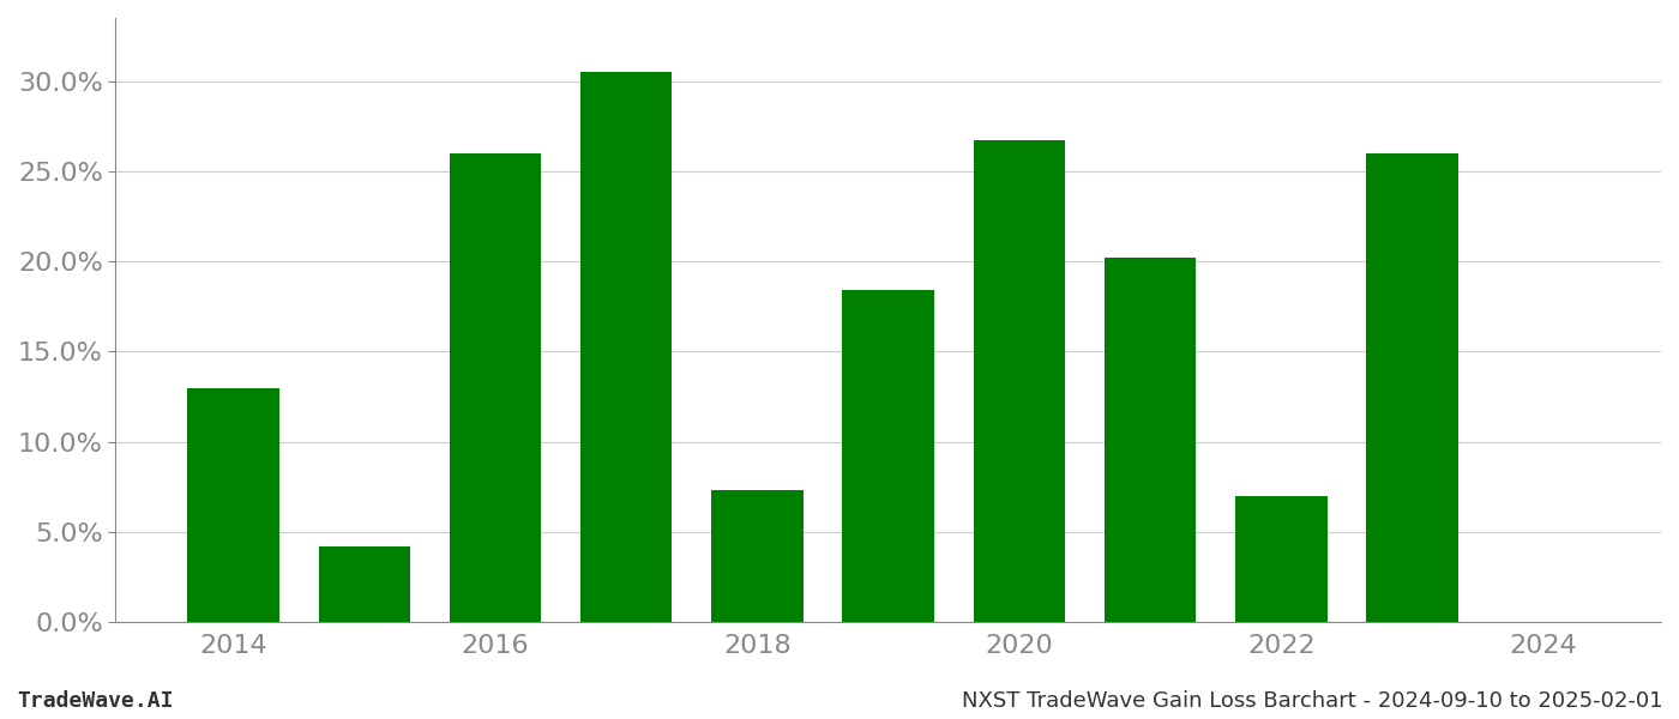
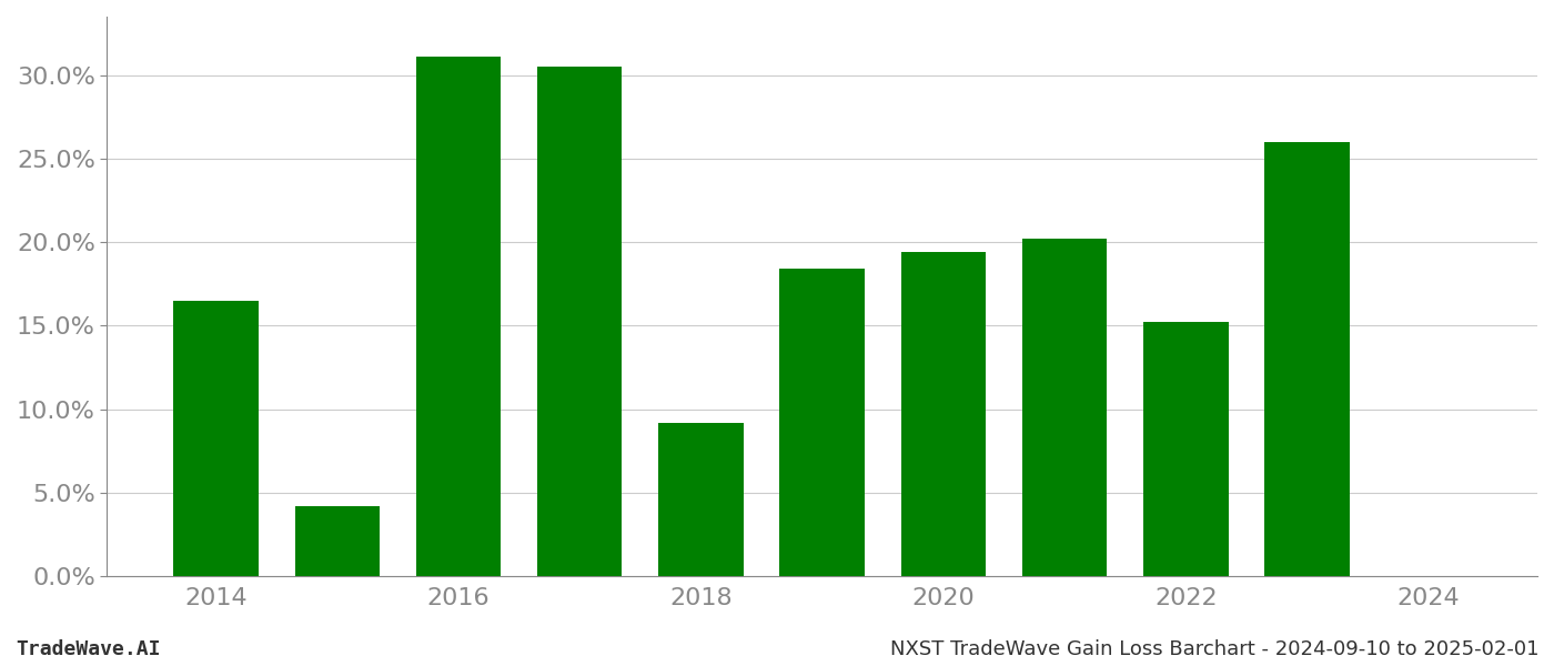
2014: 13.0% -> 16.5%
2016: 26.0% -> 31.1%
2018: 7.3% -> 9.2%
2020: 26.7% -> 19.4%
2022: 7.0% -> 15.2%
